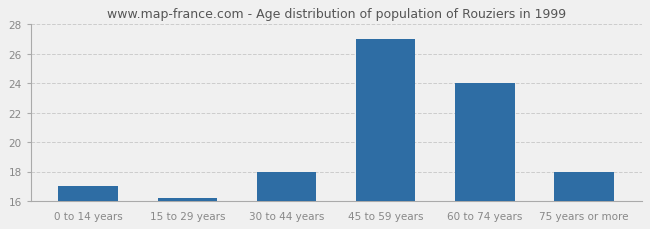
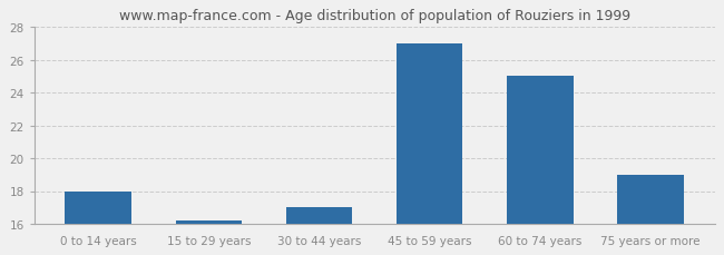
0 to 14 years: 17.0 -> 18.0
30 to 44 years: 18.0 -> 17.0
60 to 74 years: 24.0 -> 25.0
75 years or more: 18.0 -> 19.0
